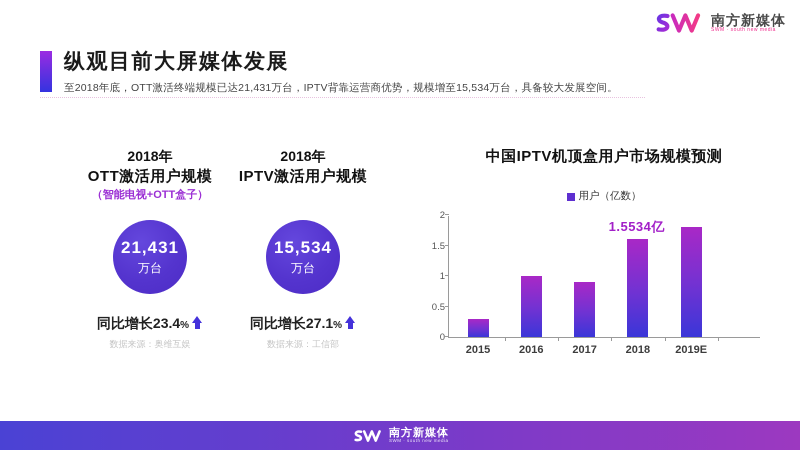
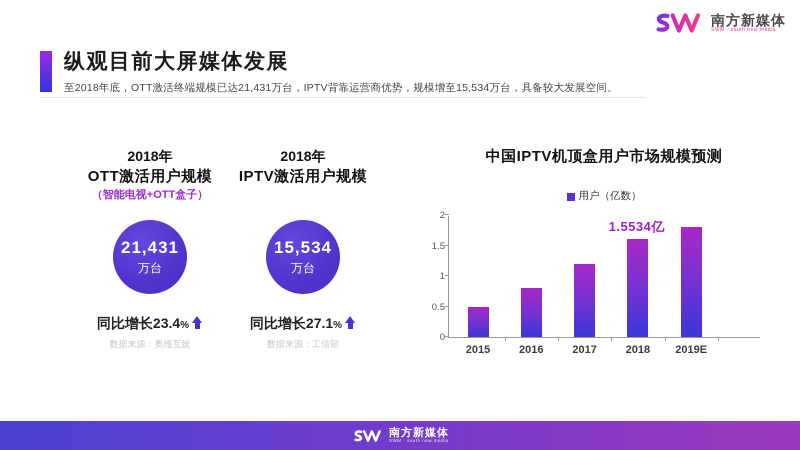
2015: 0.3 -> 0.5
2016: 1.0 -> 0.8
2017: 0.9 -> 1.2
